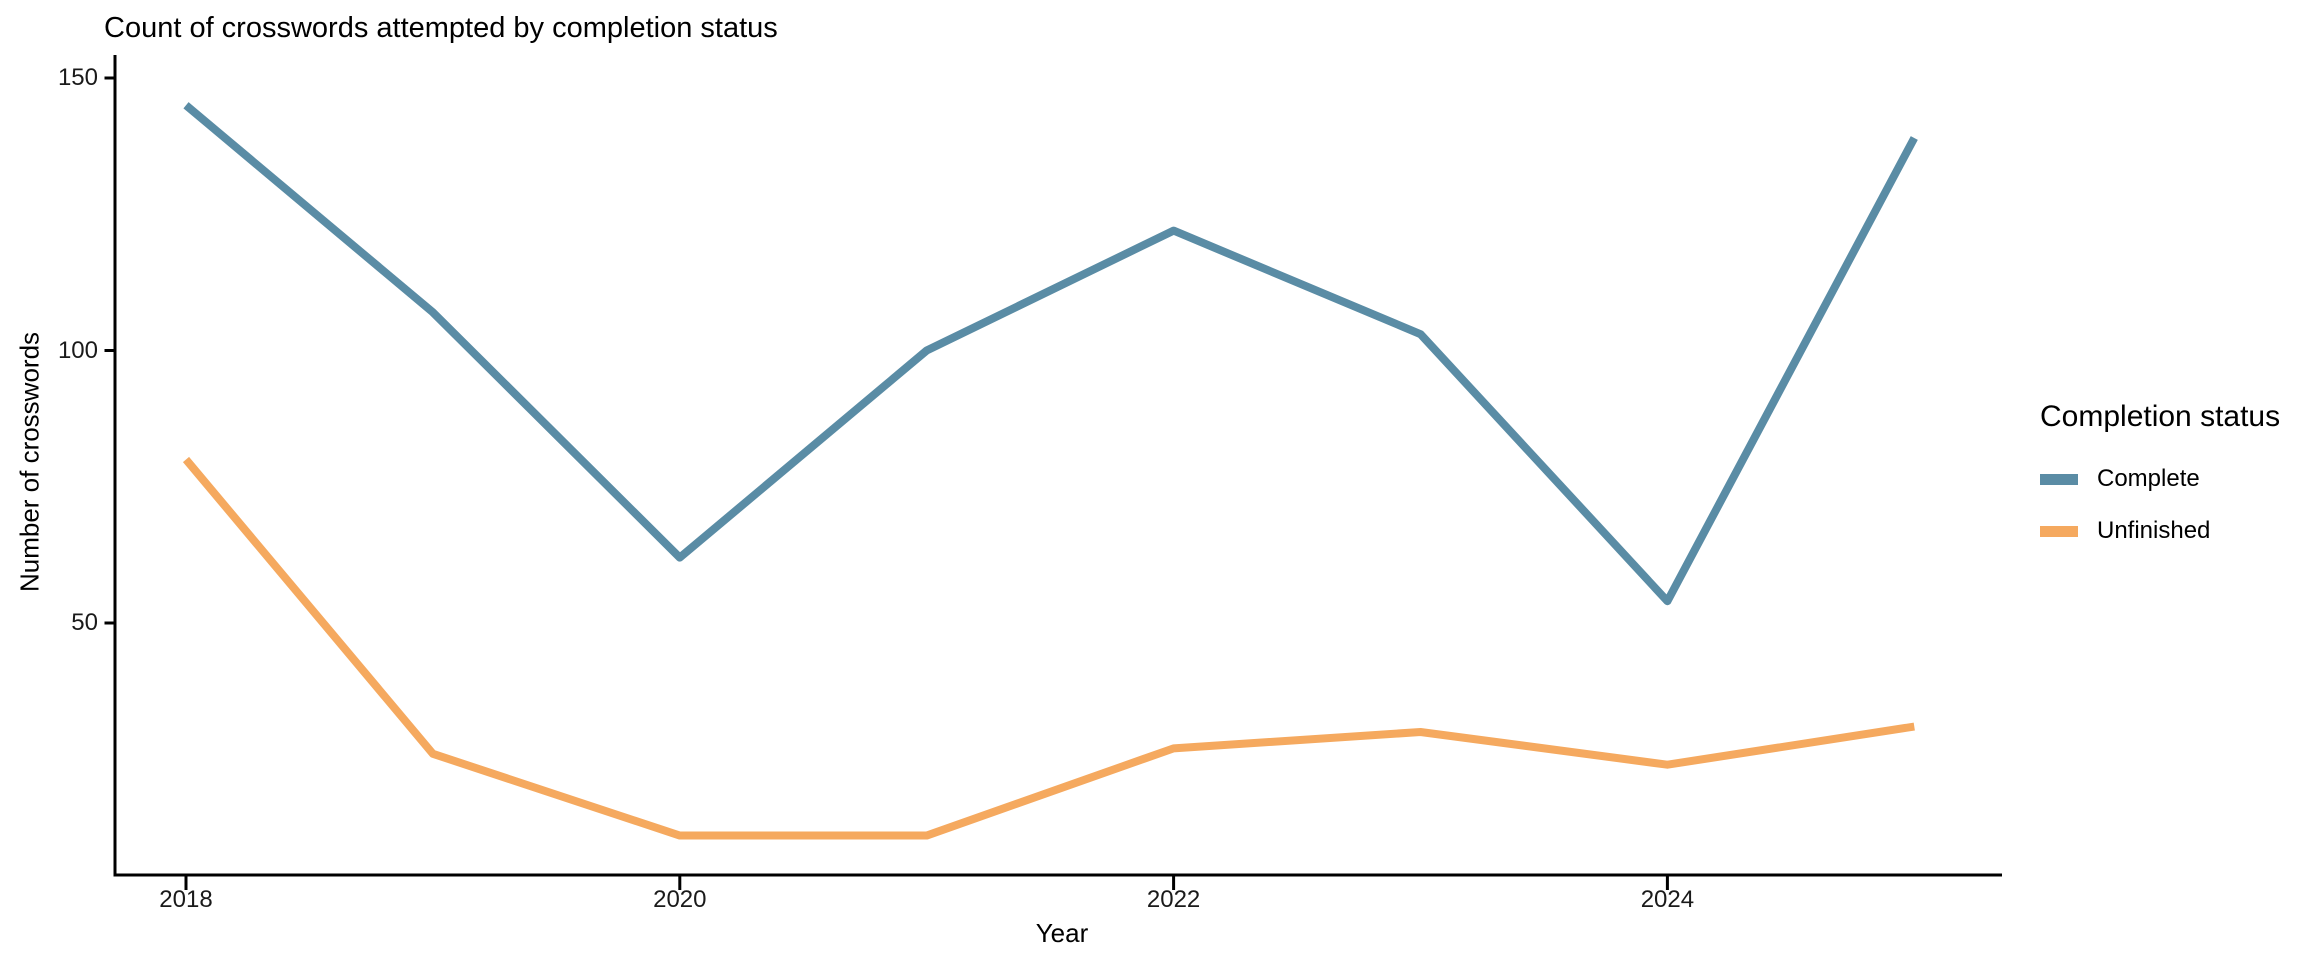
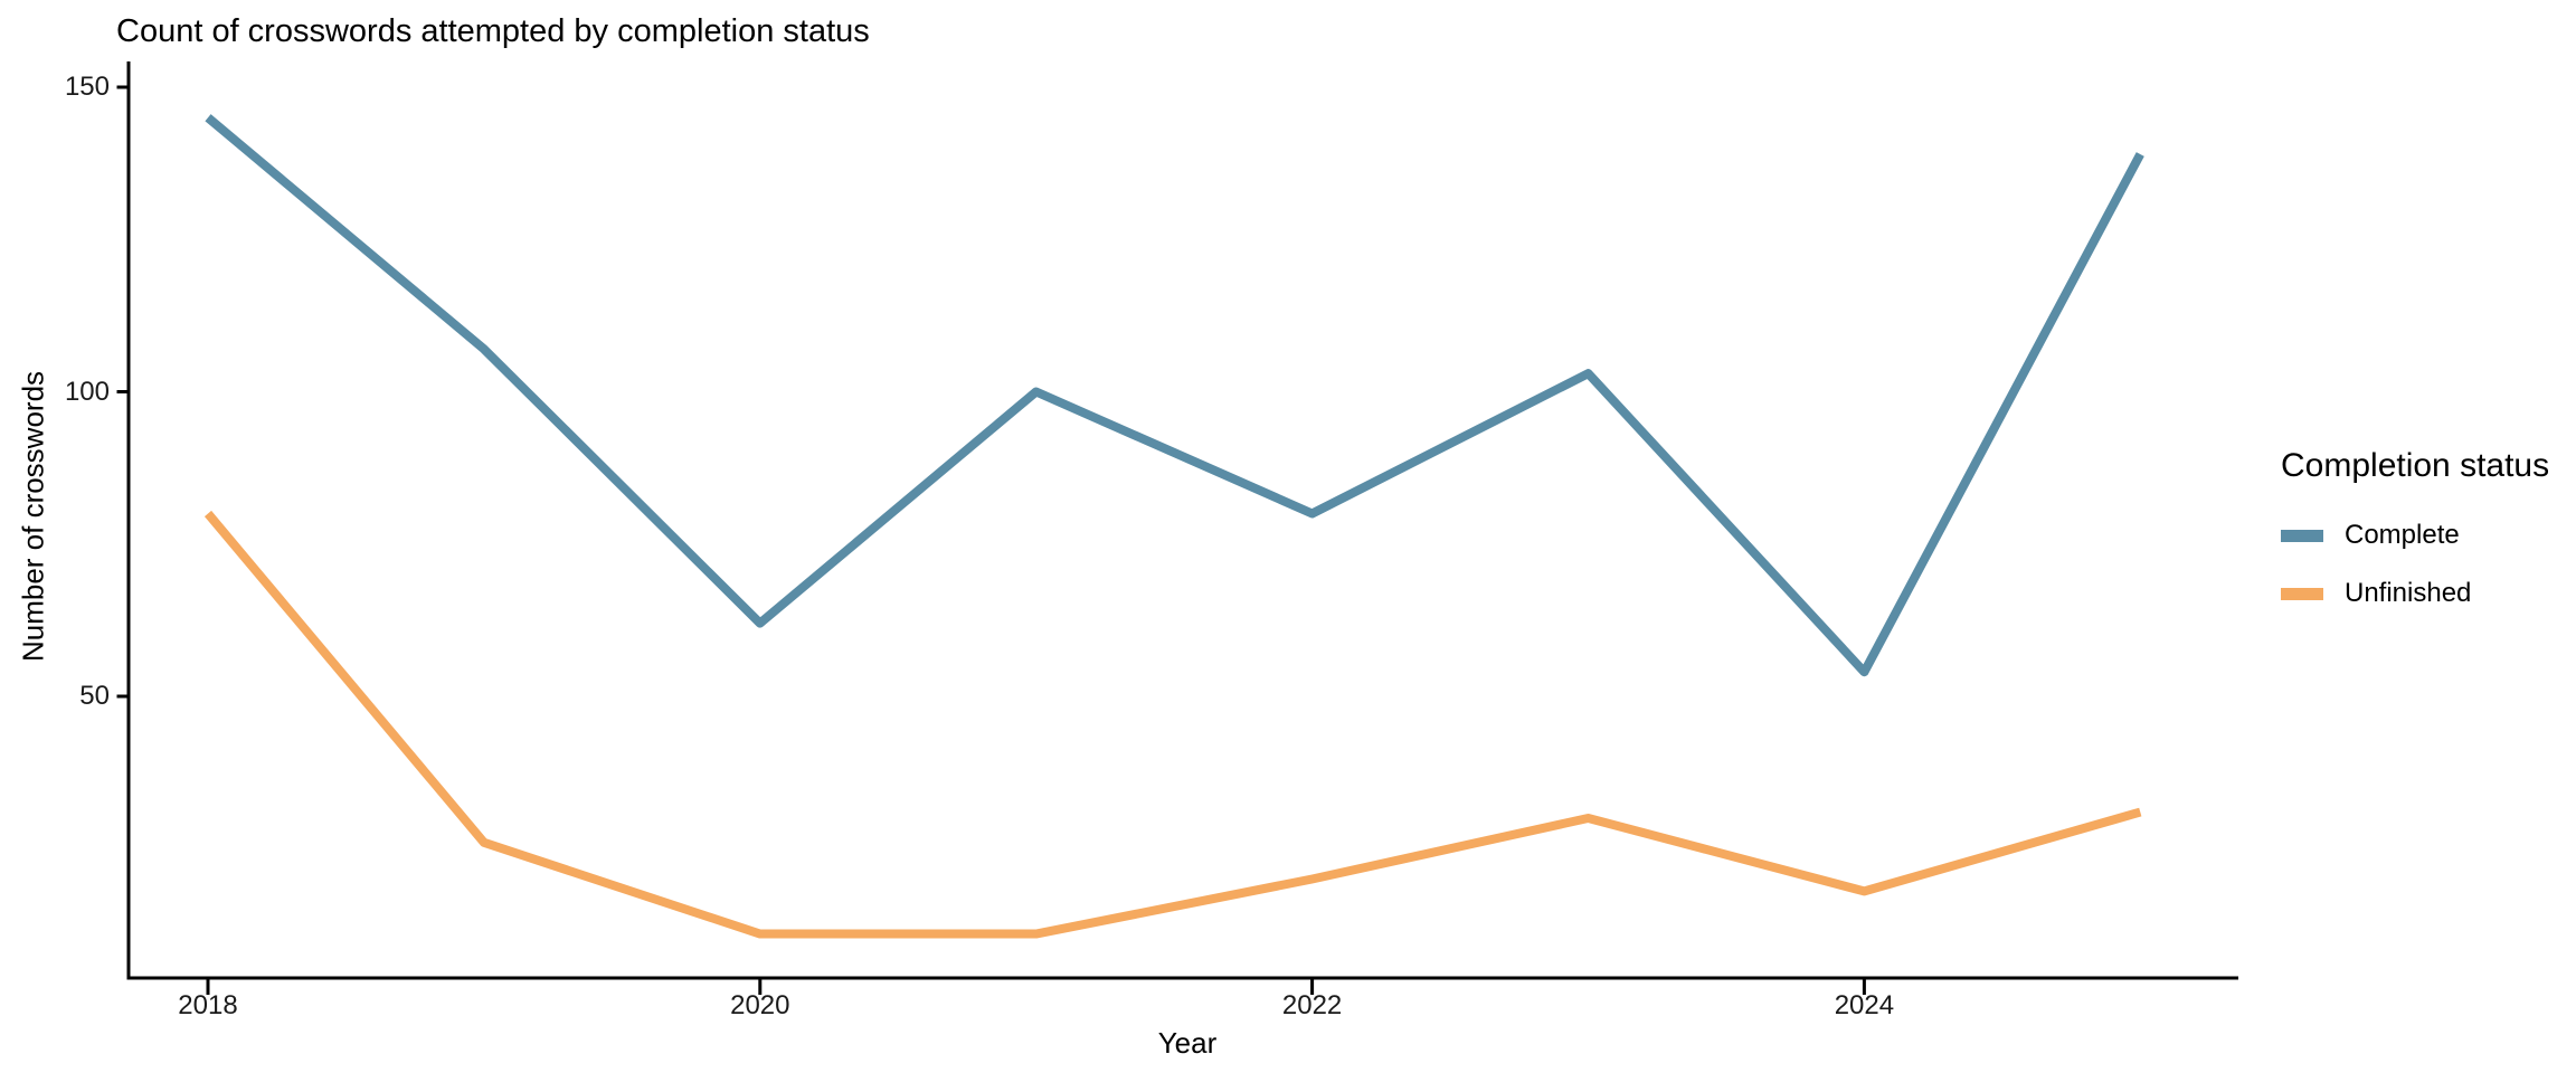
Complete/2022: 122 -> 80
Unfinished/2022: 27 -> 20
Unfinished/2024: 24 -> 18
